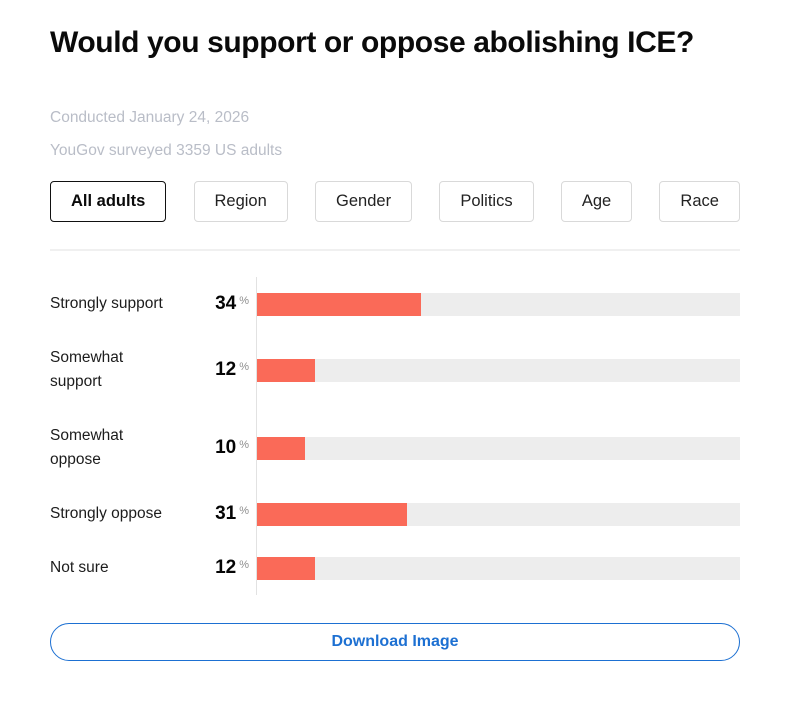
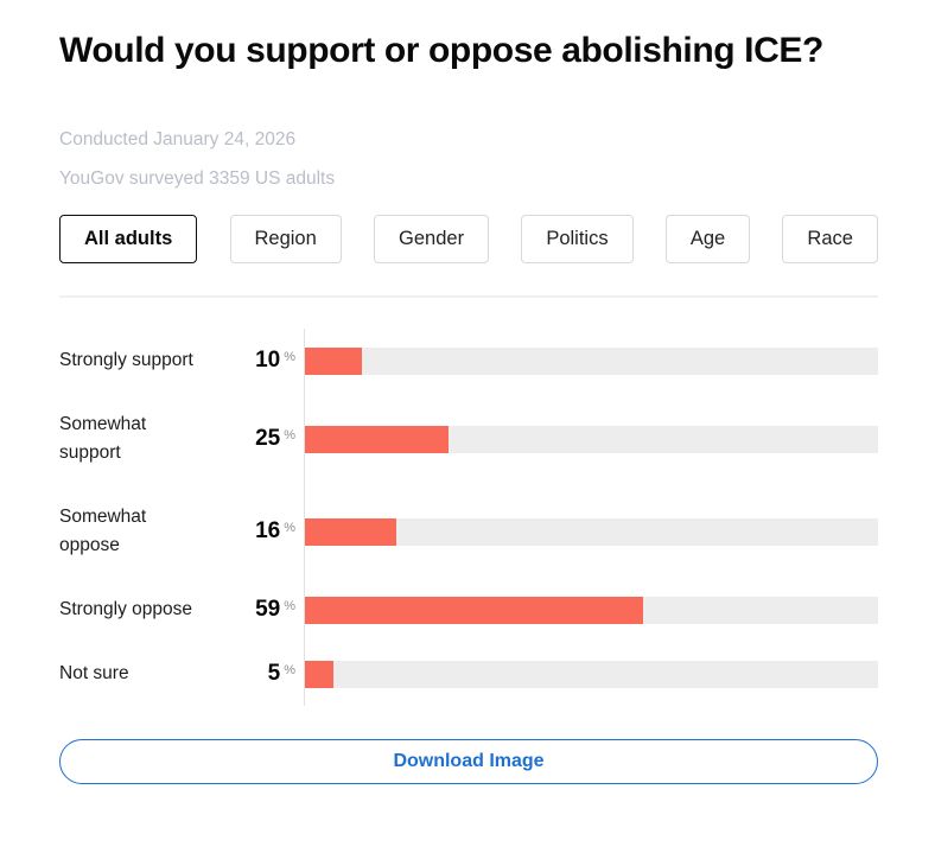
Strongly support: 34 -> 10
Somewhat support: 12 -> 25
Somewhat oppose: 10 -> 16
Strongly oppose: 31 -> 59
Not sure: 12 -> 5
